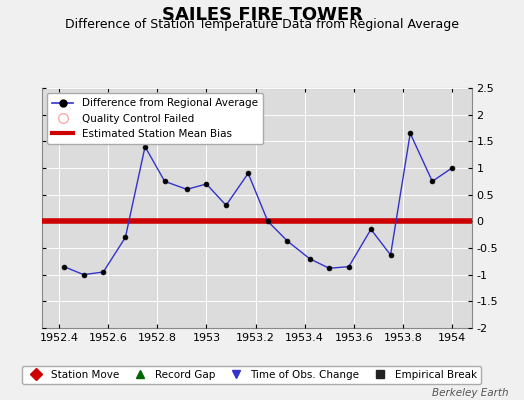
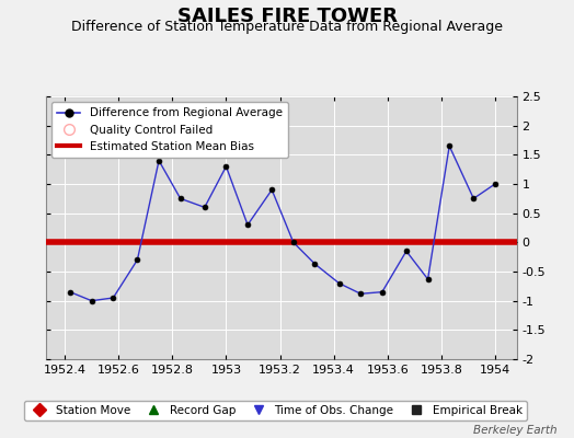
1953: 0.70 -> 1.30
